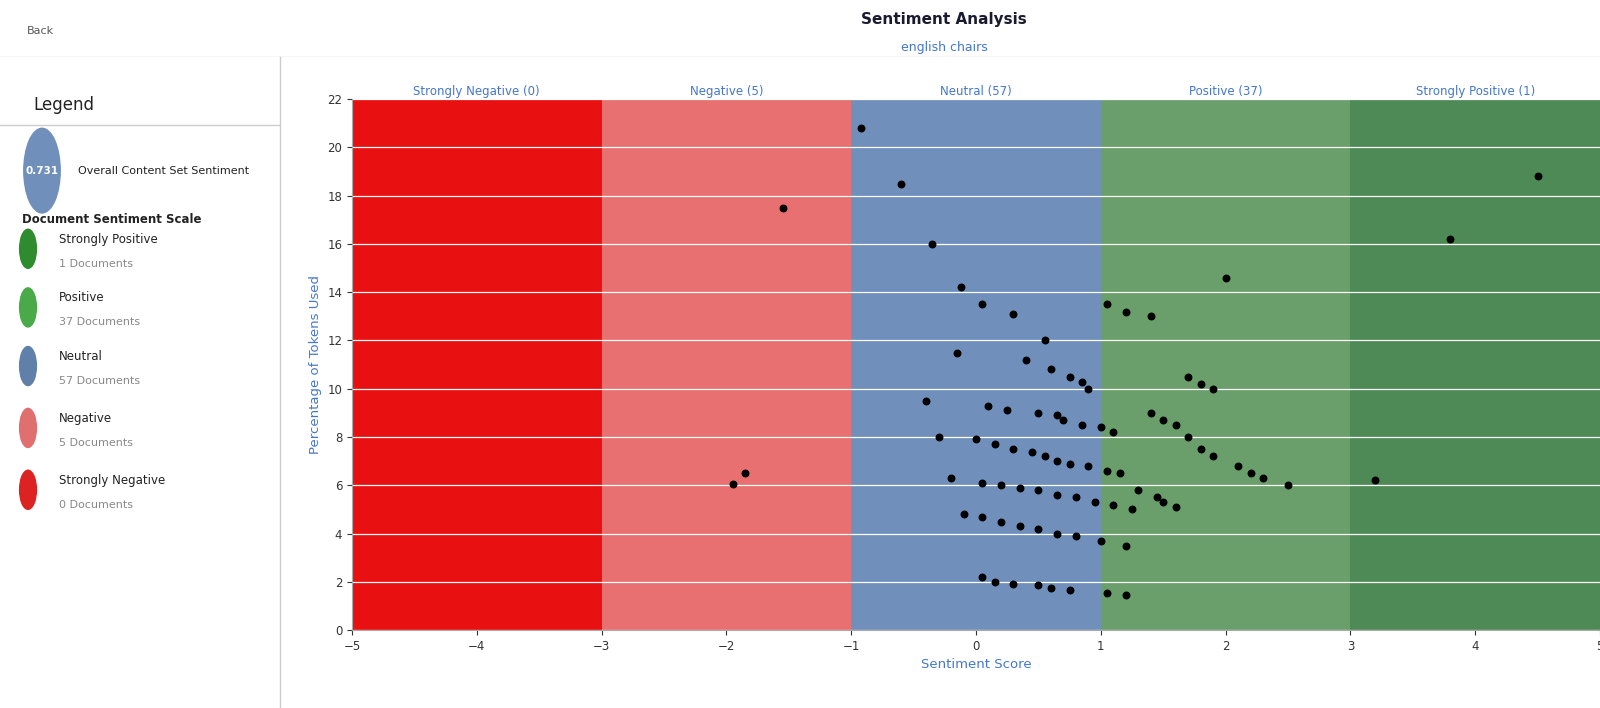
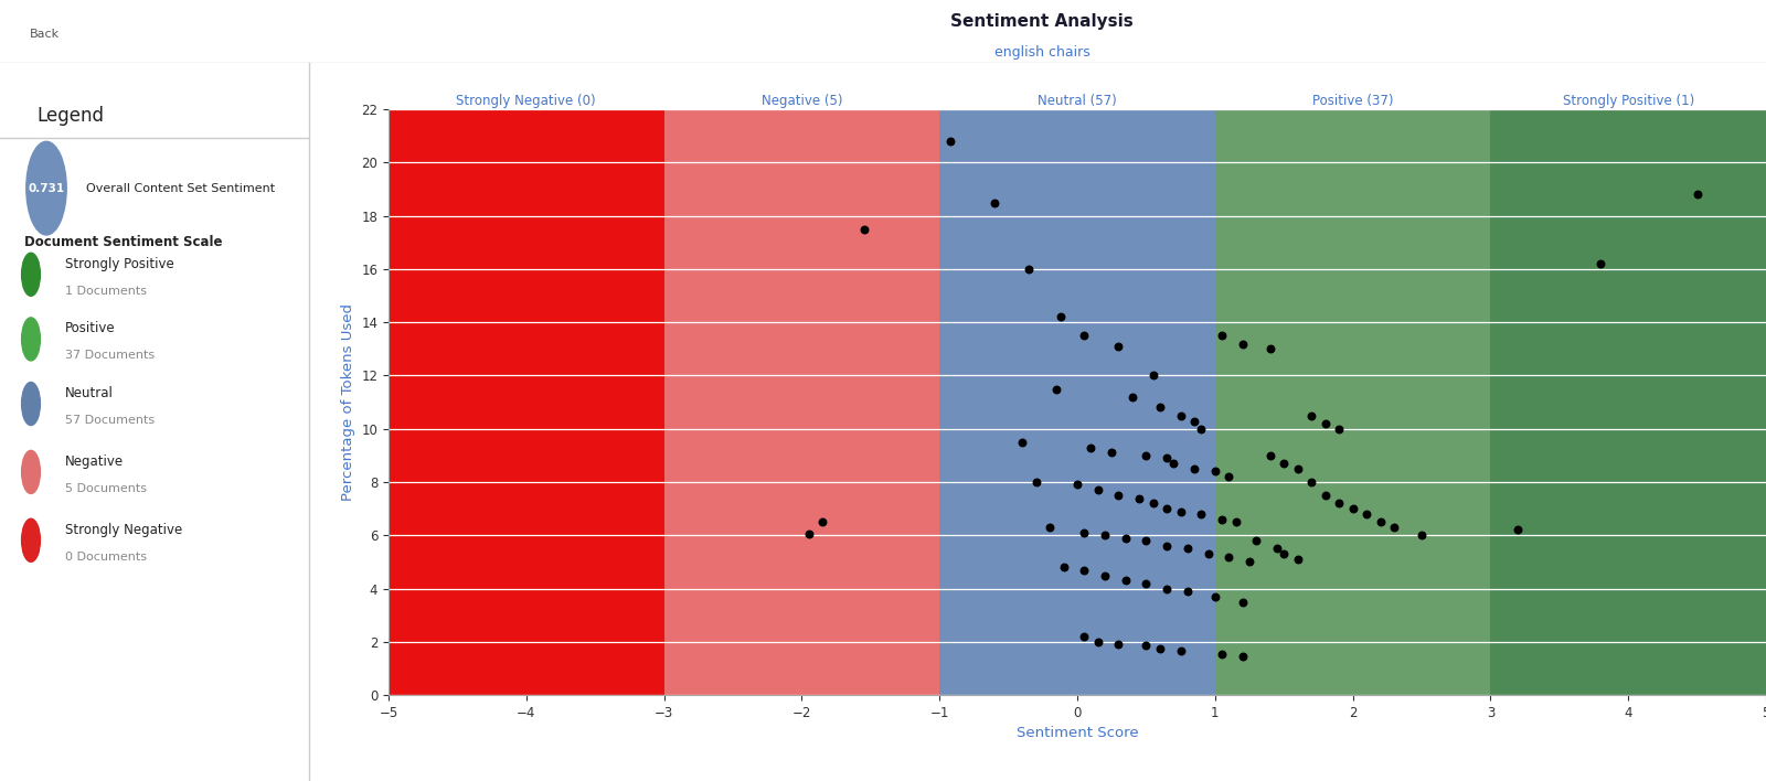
2: 14.60 -> 7.00
